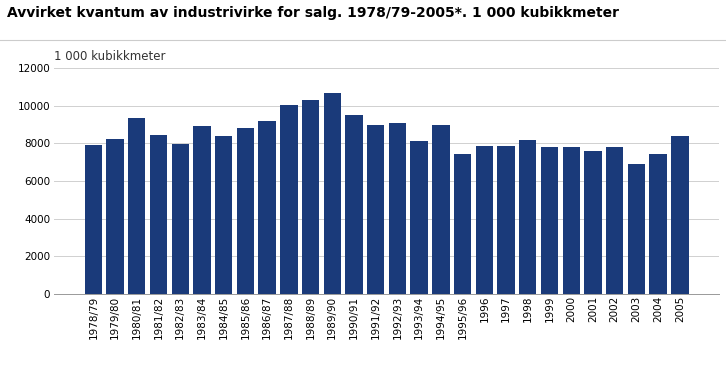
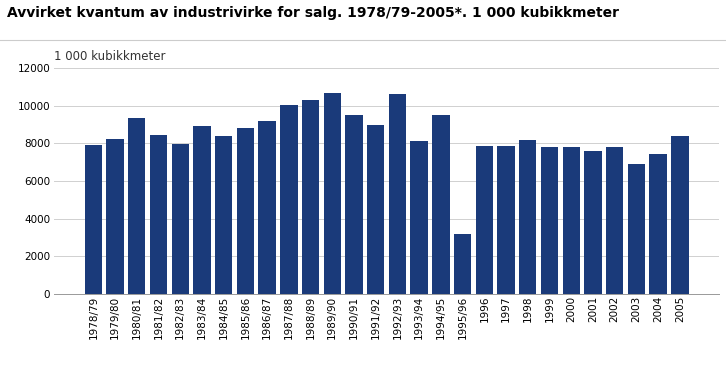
1992/93: 9100 -> 10600
1994/95: 9000 -> 9500
1995/96: 7400 -> 3200
